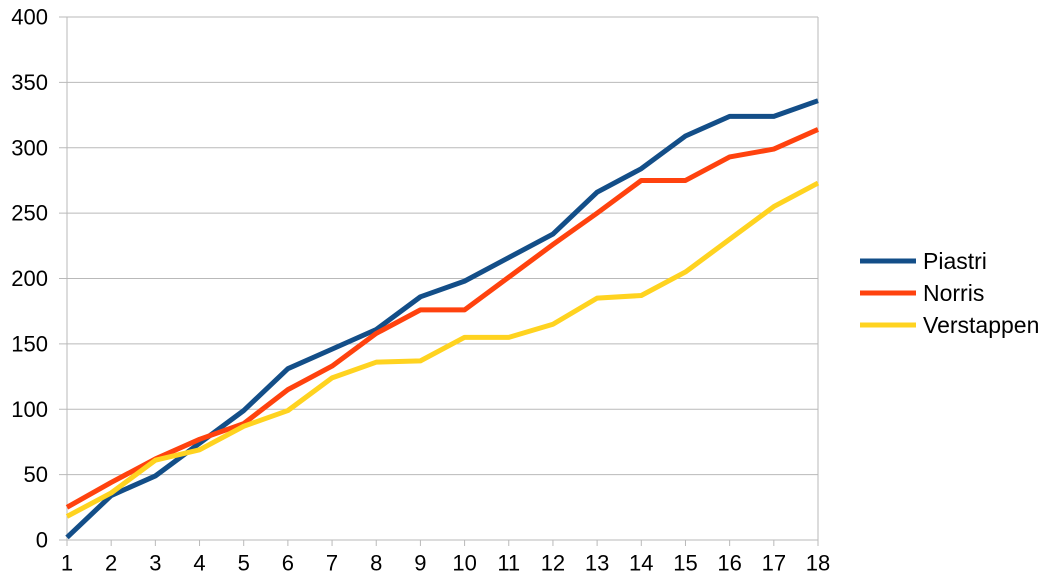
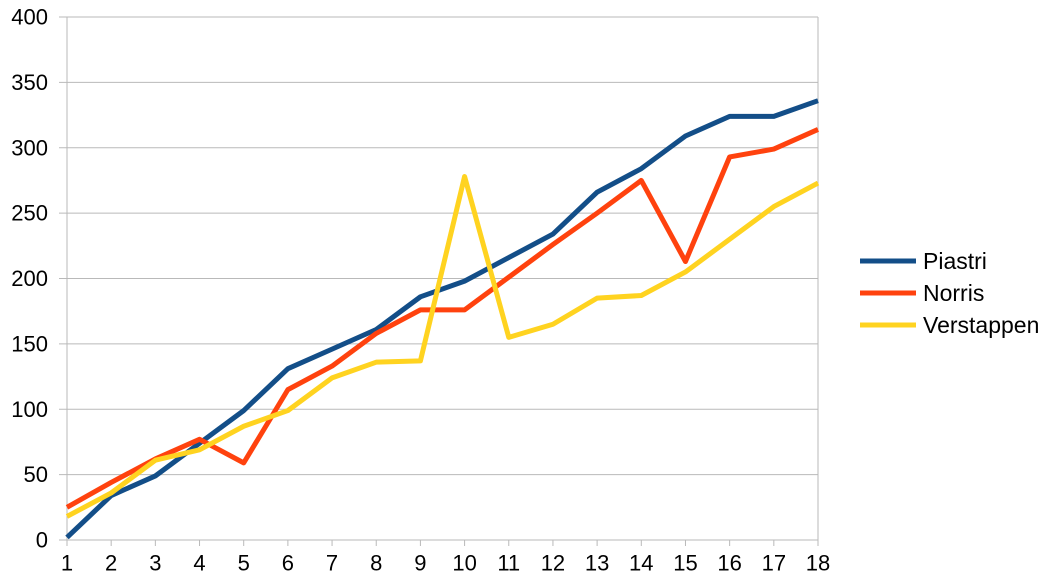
Norris/5: 89 -> 59
Verstappen/10: 155 -> 278
Norris/15: 275 -> 213
